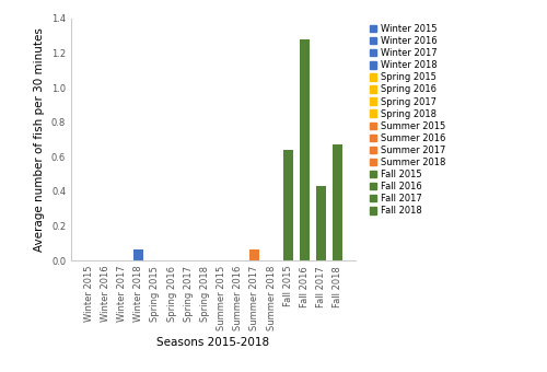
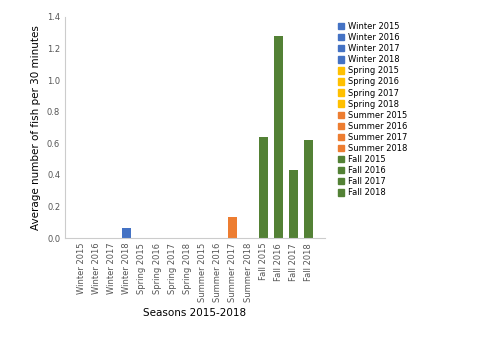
Summer 2017: 0.06 -> 0.13
Fall 2018: 0.67 -> 0.62
